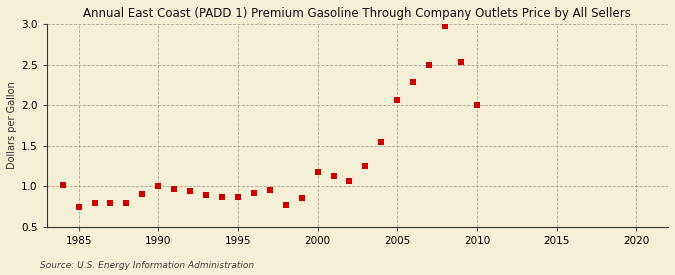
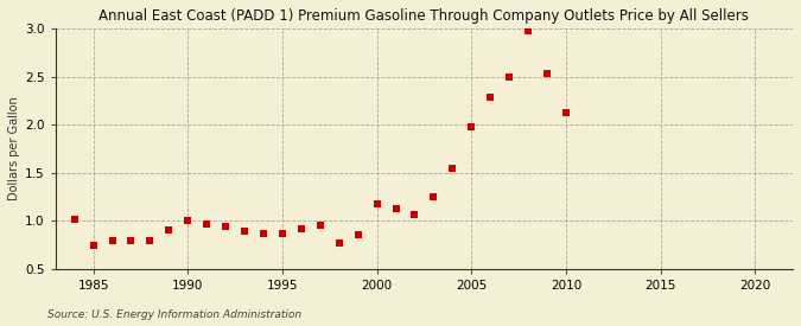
2005: 2.06 -> 1.98
2010: 2.00 -> 2.12
